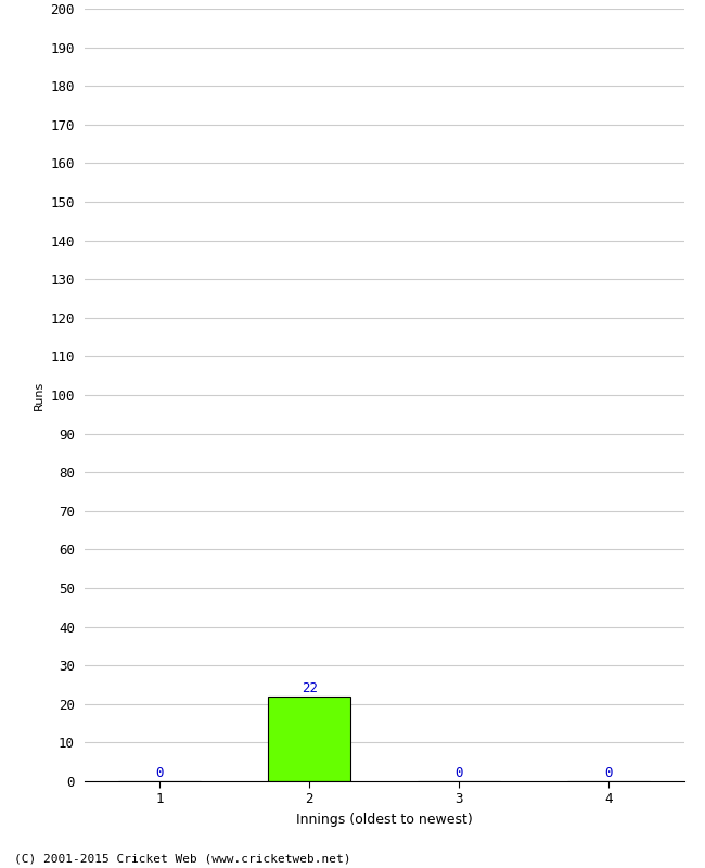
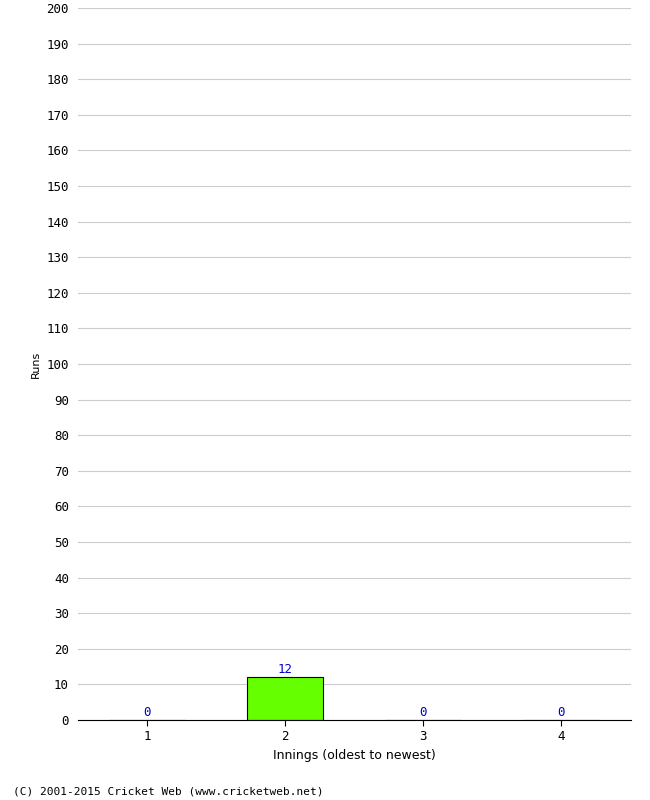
2: 22 -> 12
